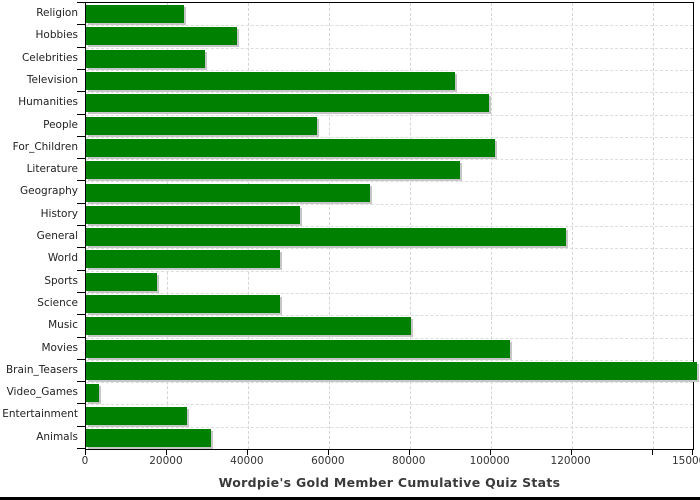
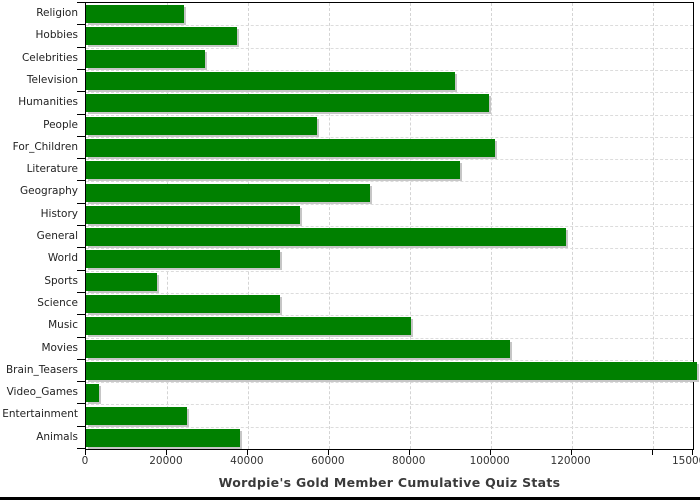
Animals: 31000 -> 38000
